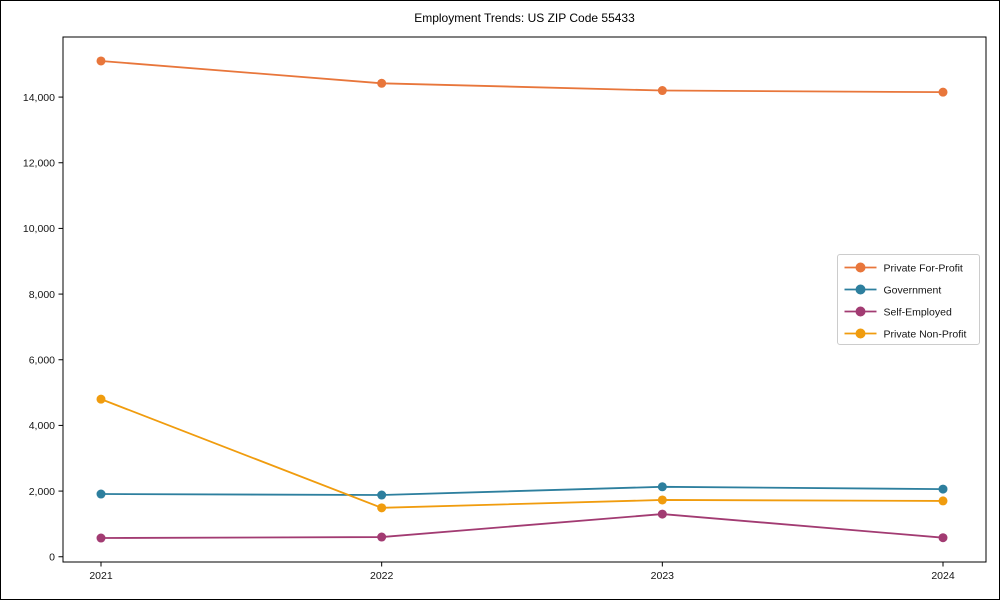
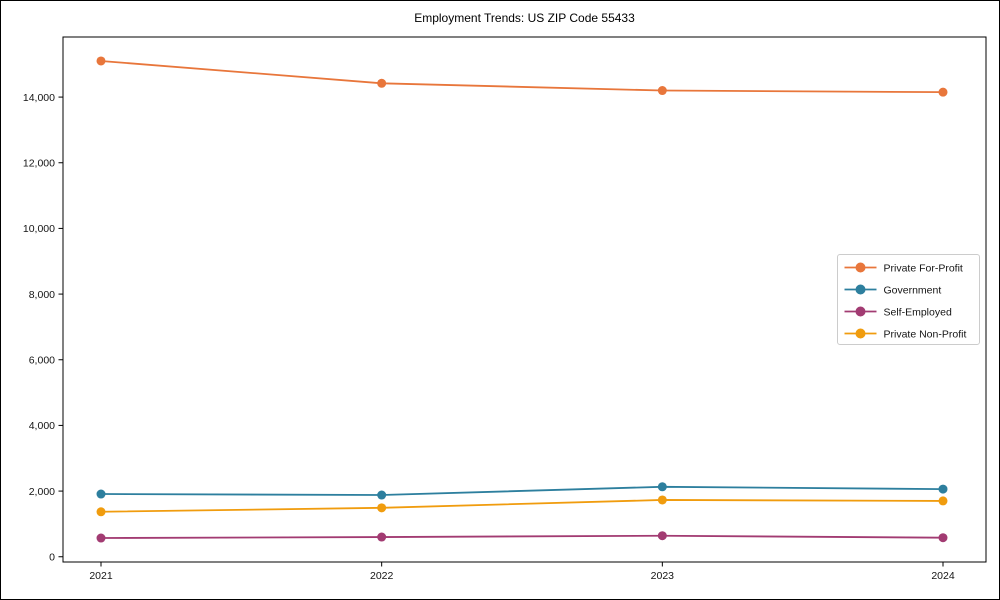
Private Non-Profit/2021: 4800 -> 1400
Self-Employed/2023: 1300 -> 600
